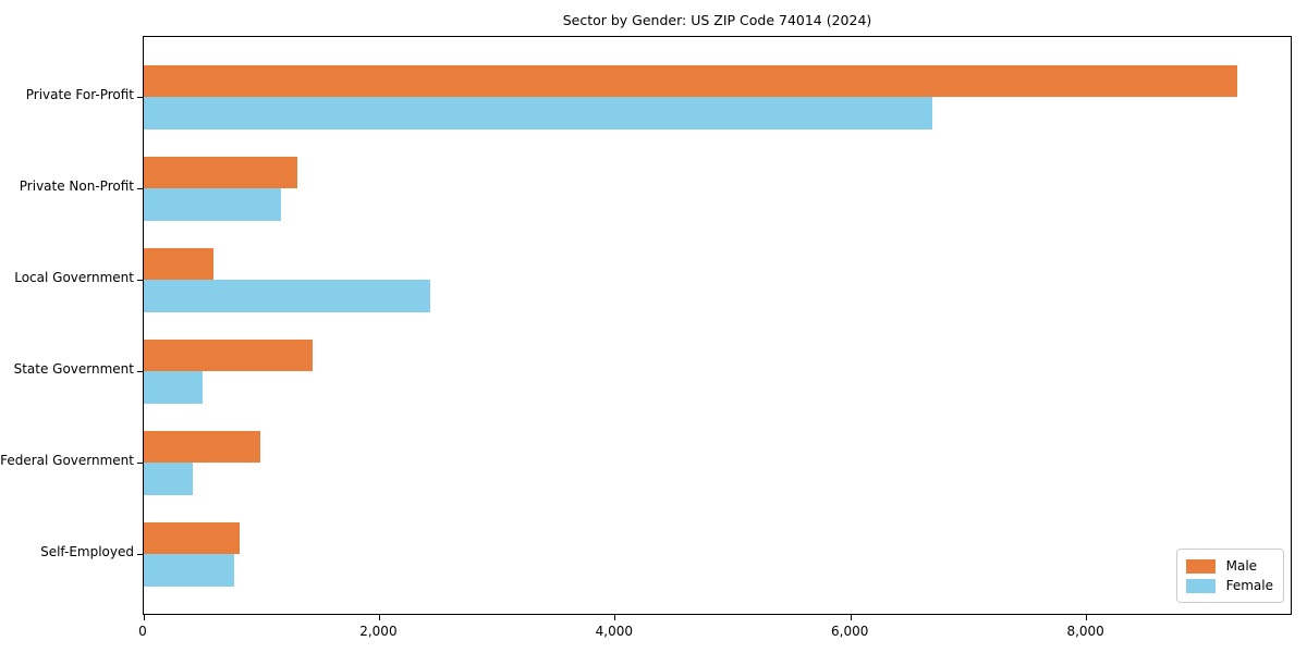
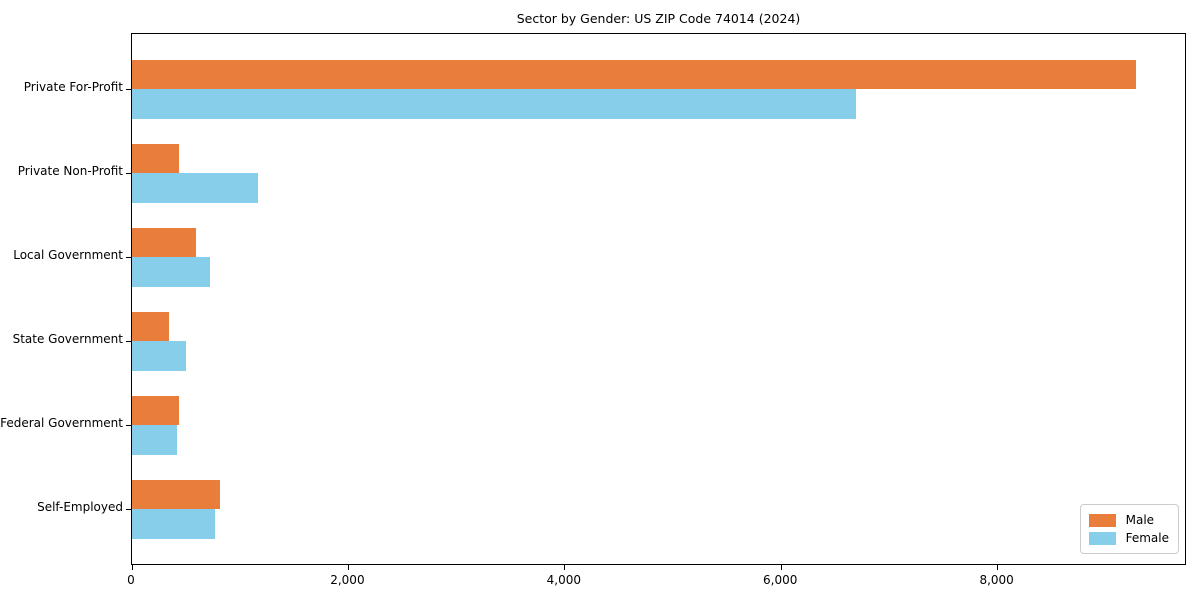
Male/Private Non-Profit: 1300 -> 430
Female/Local Government: 2430 -> 720
Male/State Government: 1430 -> 340
Male/Federal Government: 990 -> 430
